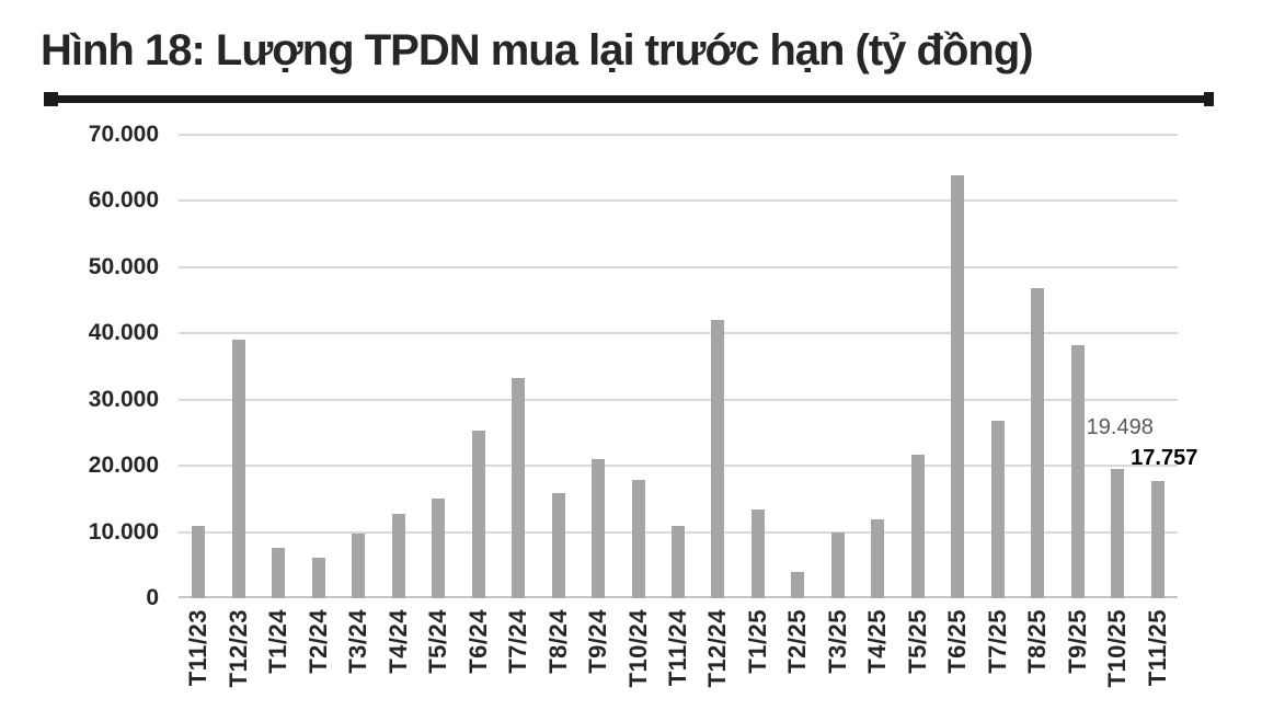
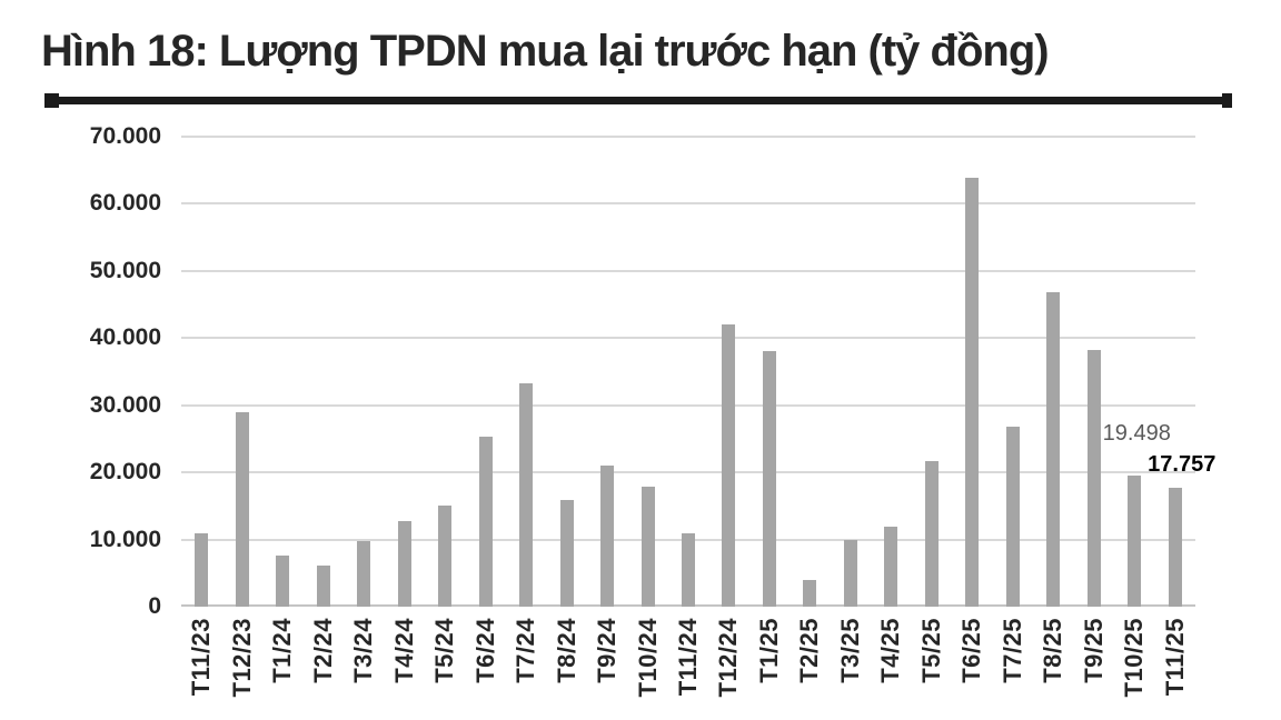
T12/23: 39000 -> 29000
T1/25: 13000 -> 38000
